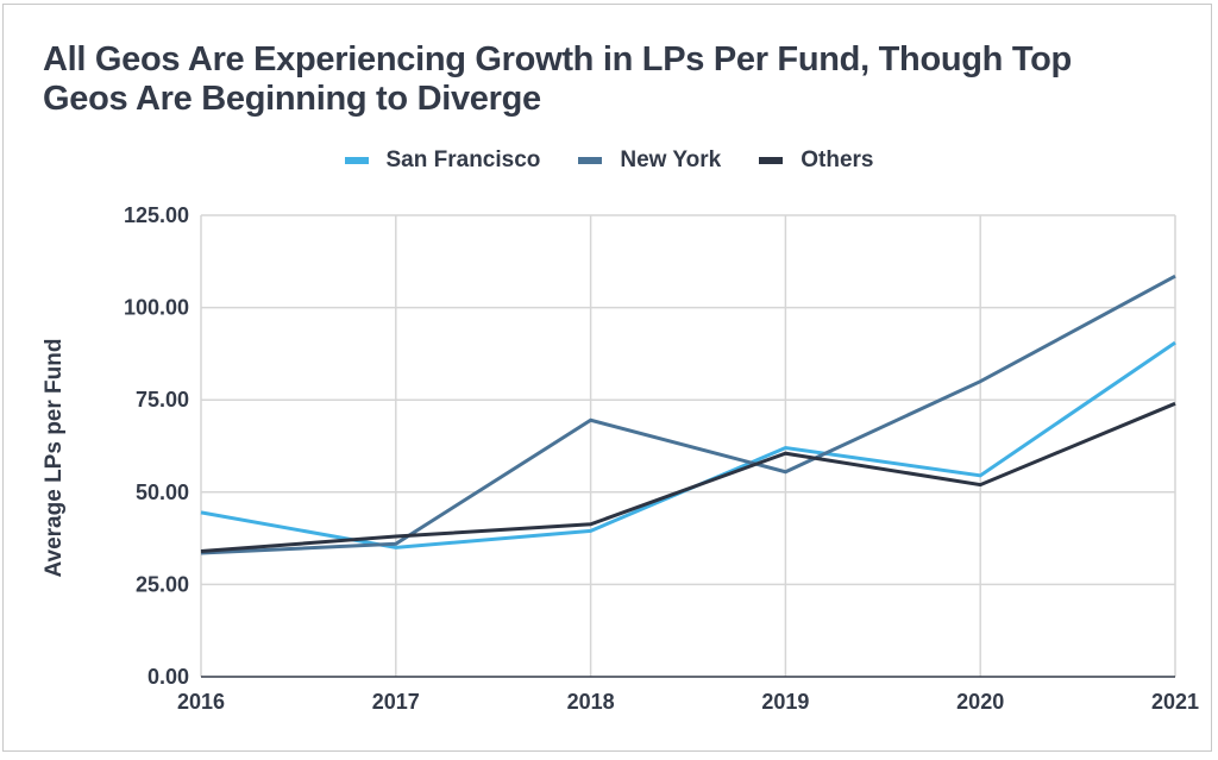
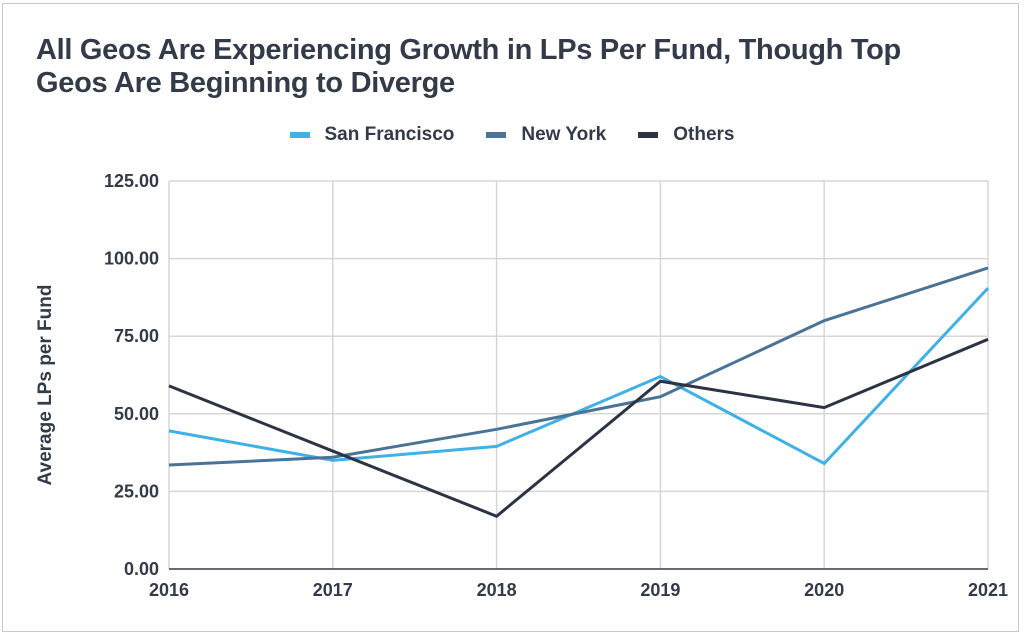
Others/2016: 34 -> 59
New York/2018: 70 -> 45
Others/2018: 41 -> 17
San Francisco/2020: 54 -> 34
New York/2021: 108 -> 97
